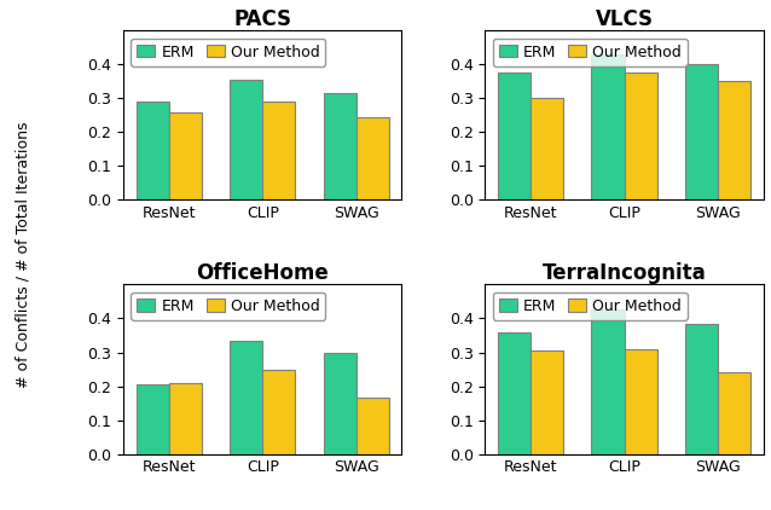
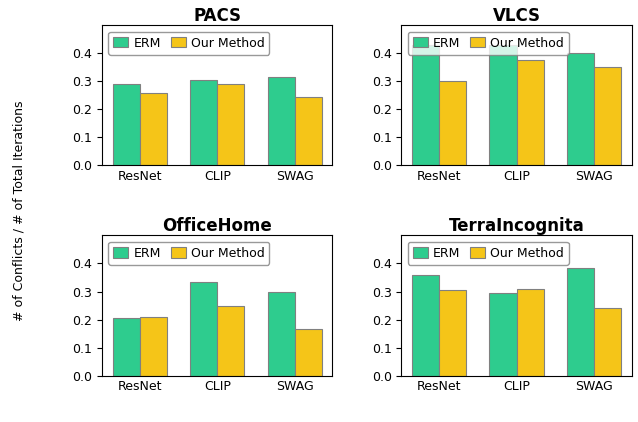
PACS/ERM/CLIP: 0.355 -> 0.305
VLCS/ERM/ResNet: 0.375 -> 0.430
TerraIncognita/ERM/CLIP: 0.425 -> 0.295
